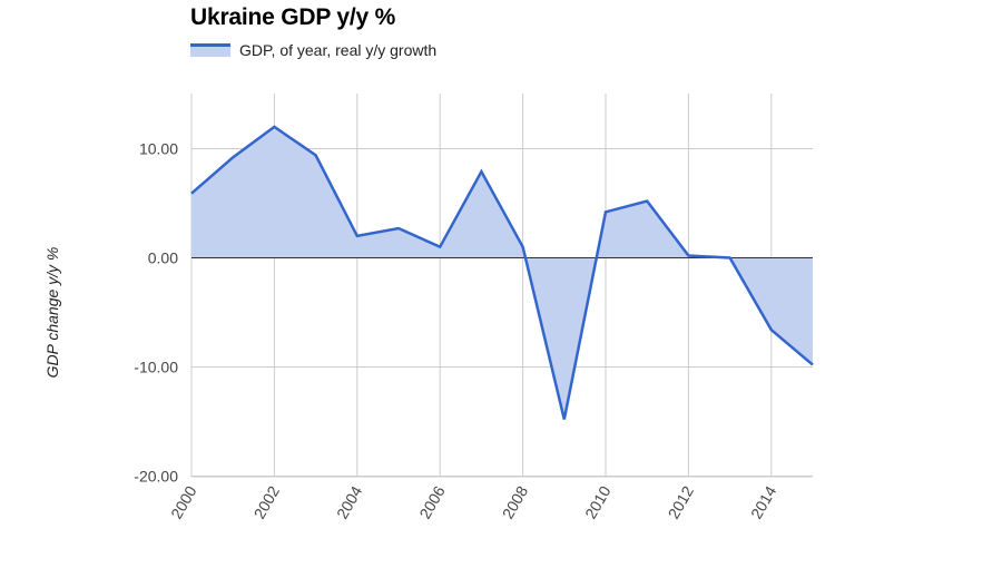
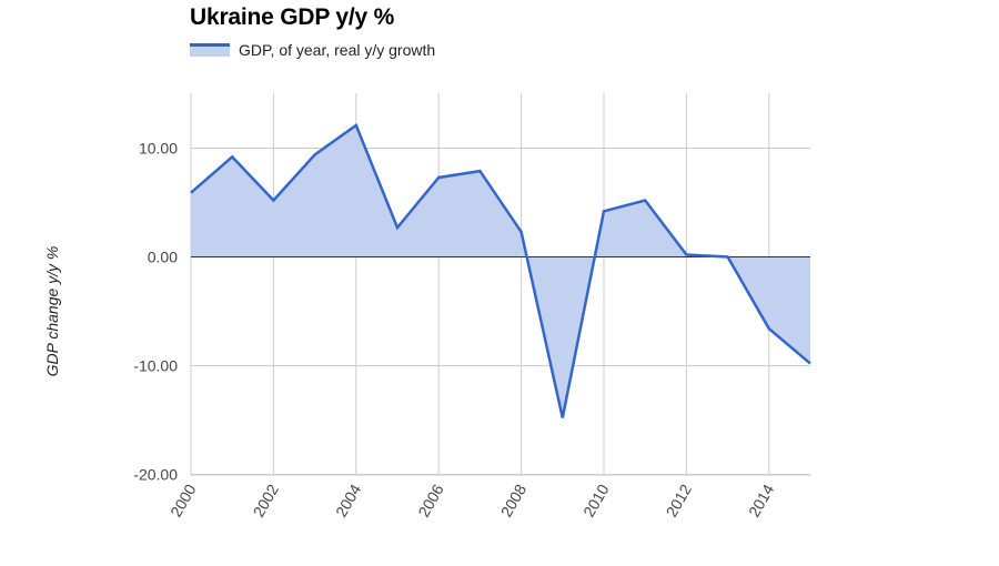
2002: 12 -> 5
2004: 2 -> 12
2006: 1 -> 7
2008: 1 -> 2
